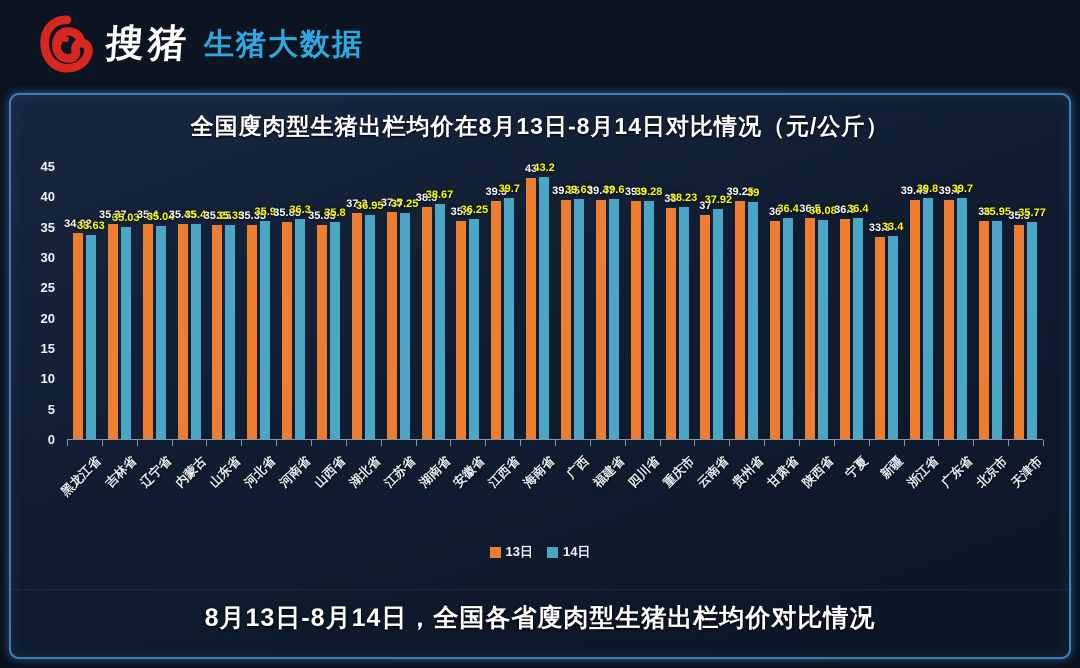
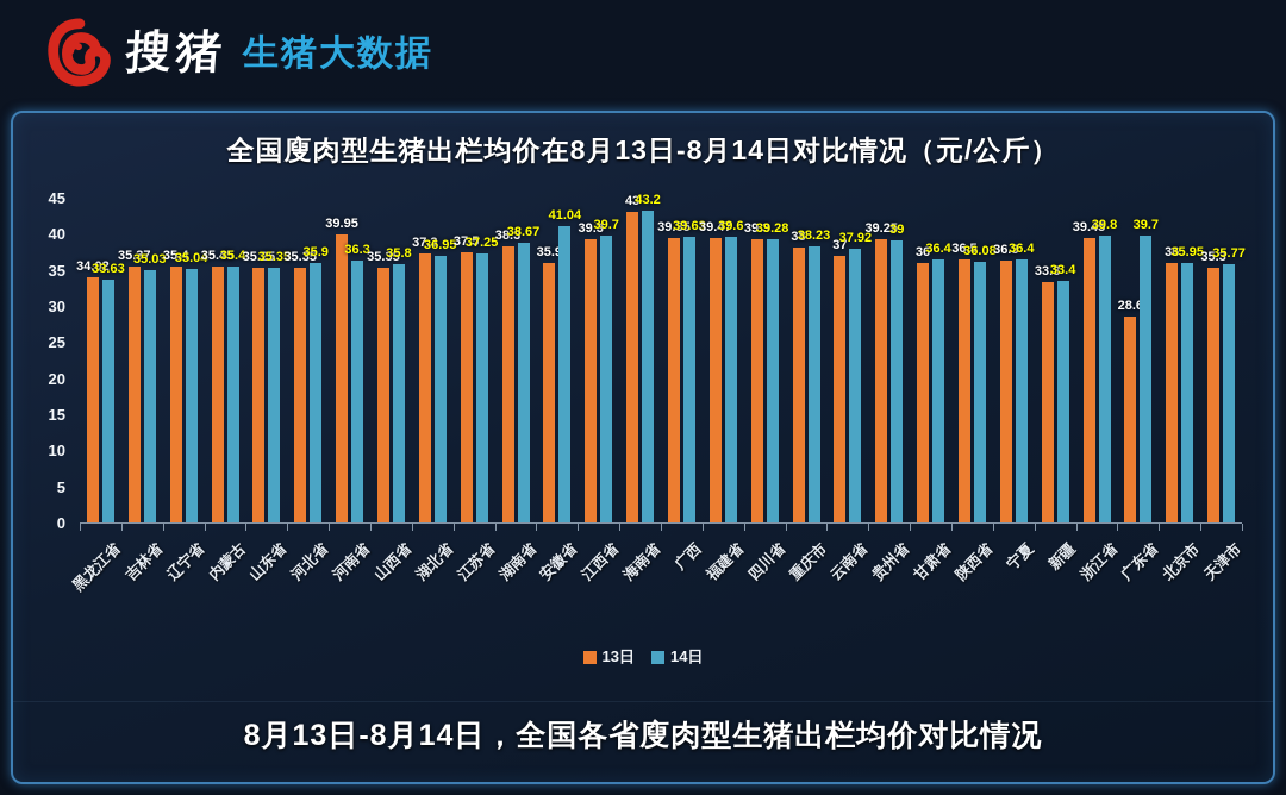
13日/河南省: 35.85 -> 39.95
14日/安徽省: 36.25 -> 41.04
13日/广东省: 39.4 -> 28.6
